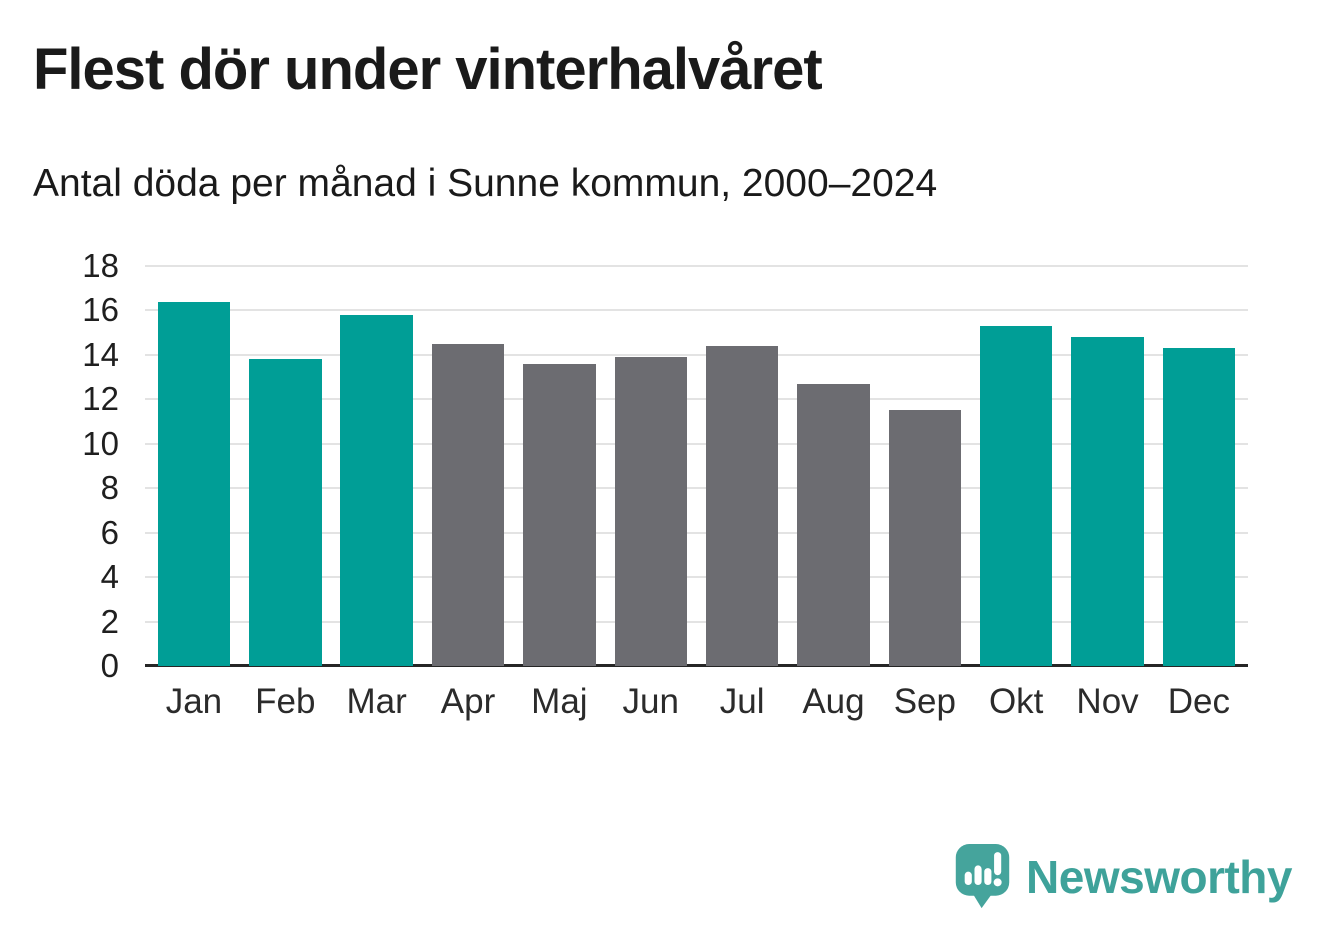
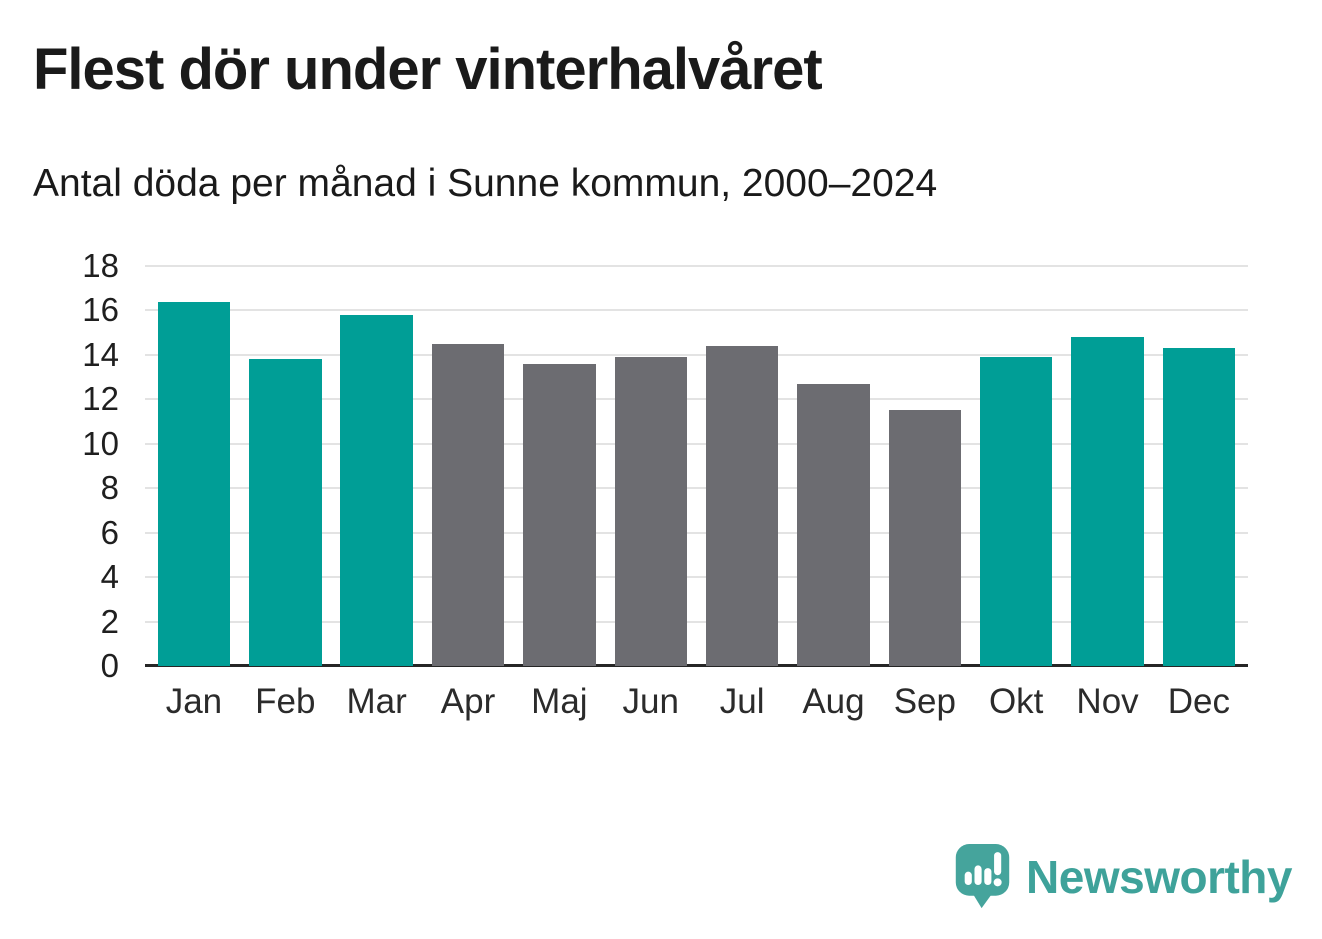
Okt: 15.3 -> 13.9
